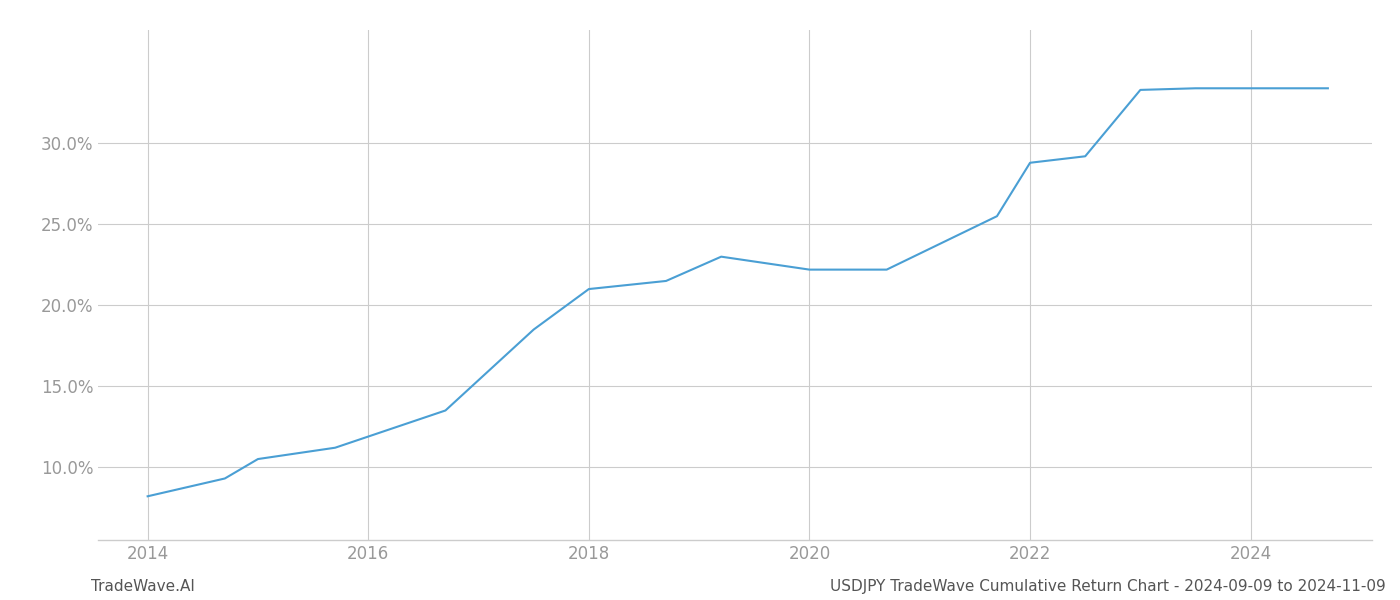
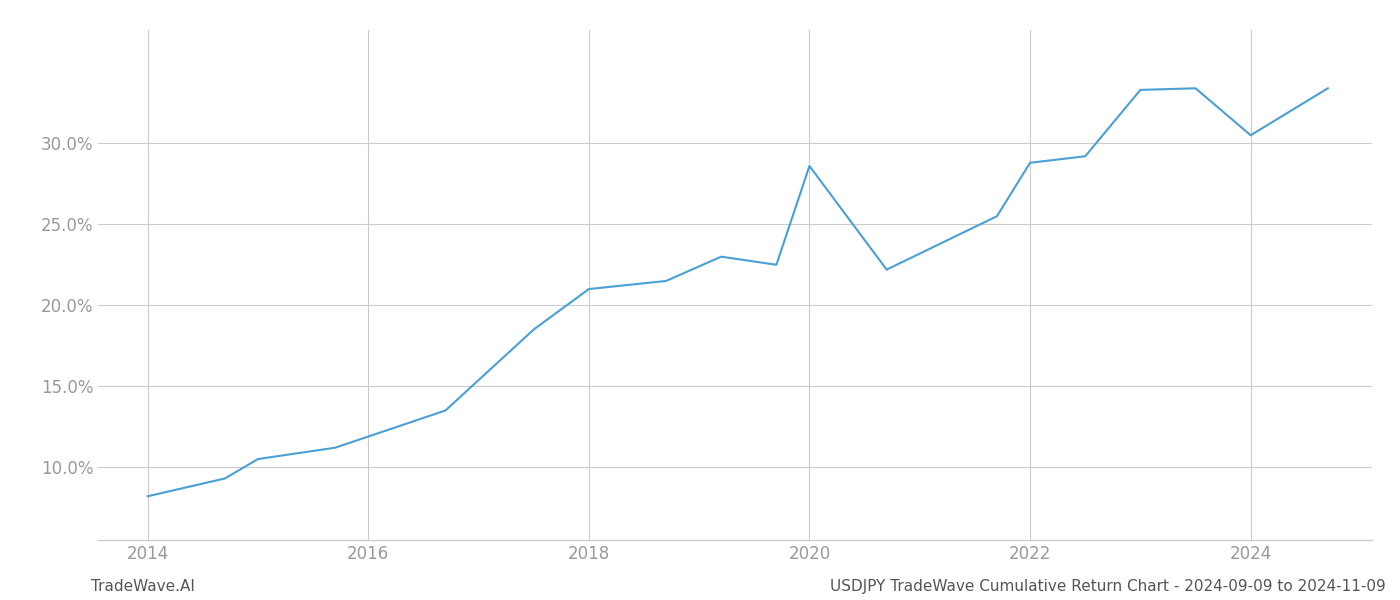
2020: 22.2% -> 28.6%
2024: 33.4% -> 30.5%
